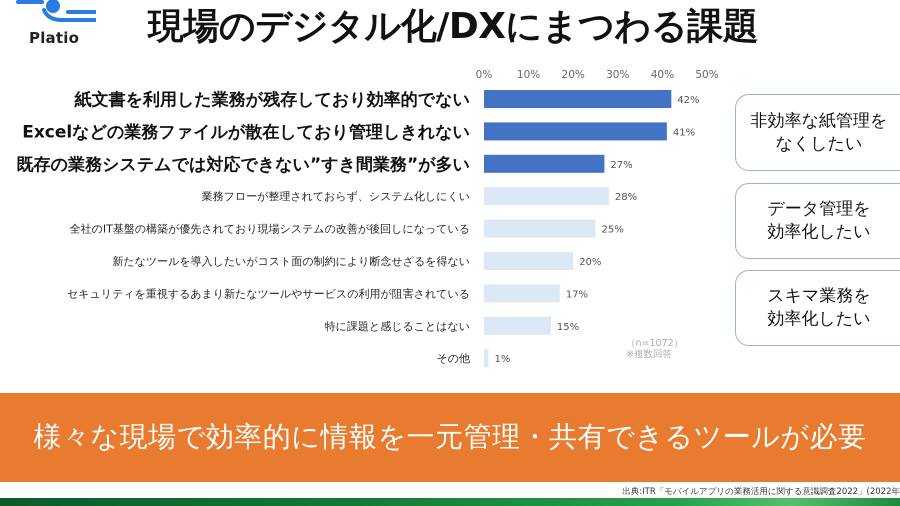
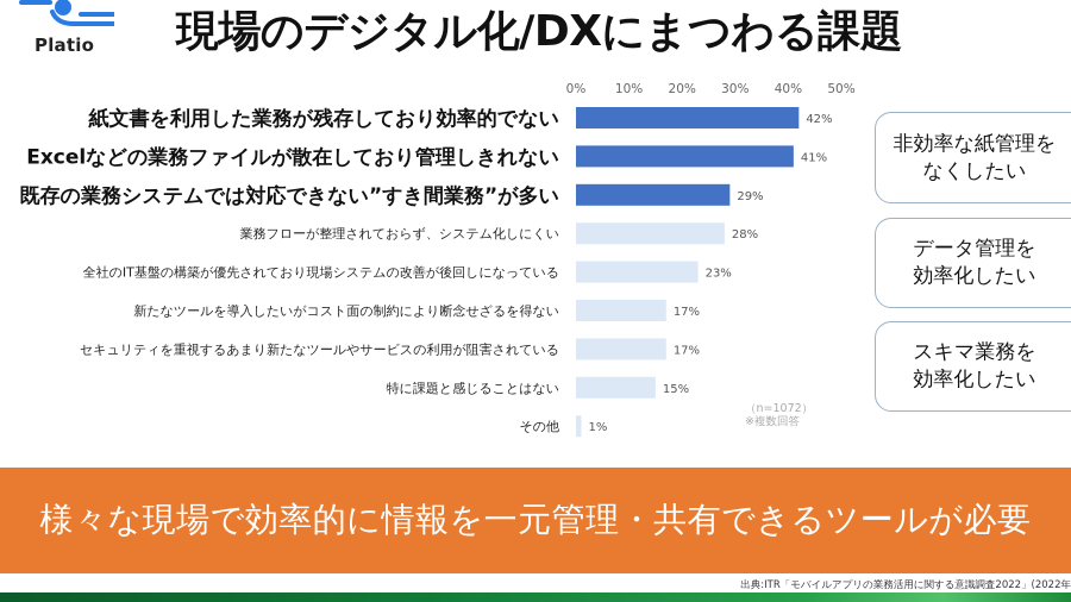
既存の業務システムでは対応できない”すき間業務”が多い: 27% -> 29%
全社のIT基盤の構築が優先されており現場システムの改善が後回しになっている: 25% -> 23%
新たなツールを導入したいがコスト面の制約により断念せざるを得ない: 20% -> 17%
